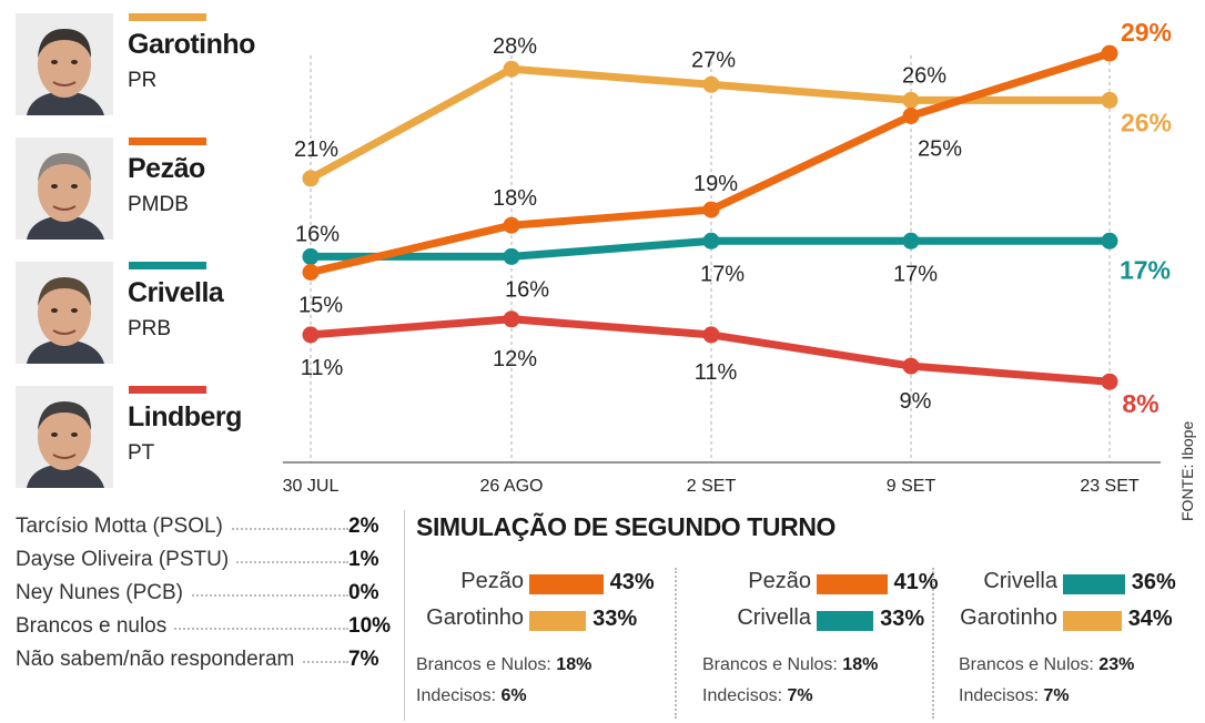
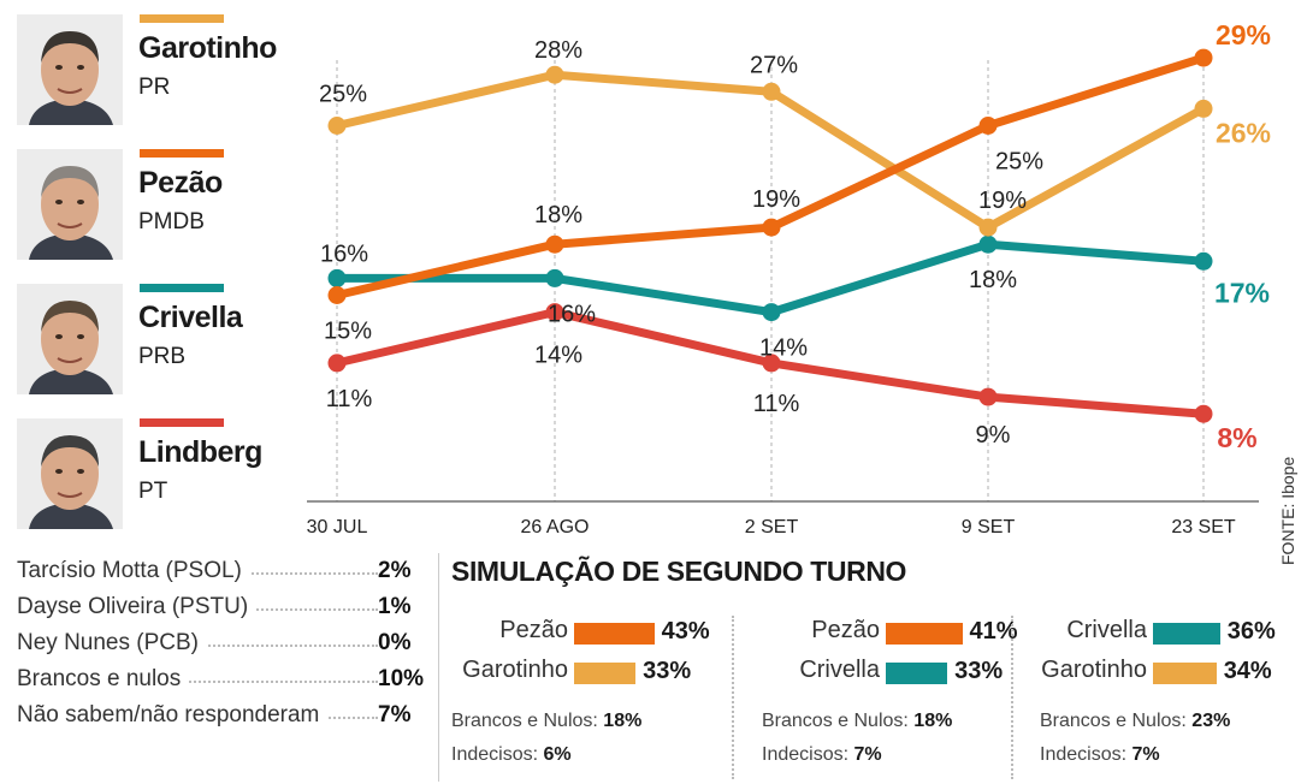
Garotinho/30 JUL: 21% -> 25%
Lindberg/26 AGO: 12% -> 14%
Crivella/2 SET: 17% -> 14%
Garotinho/9 SET: 26% -> 19%
Crivella/9 SET: 17% -> 18%
